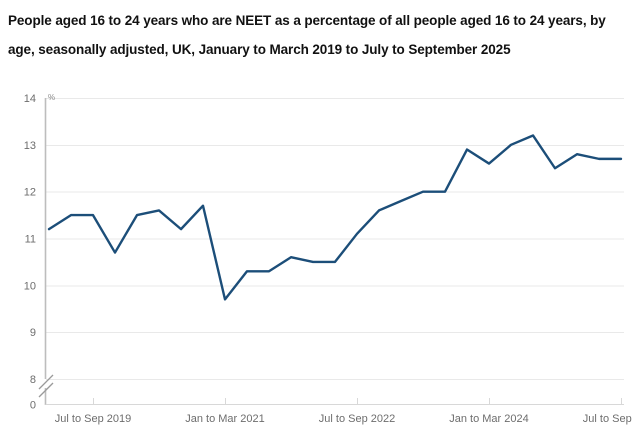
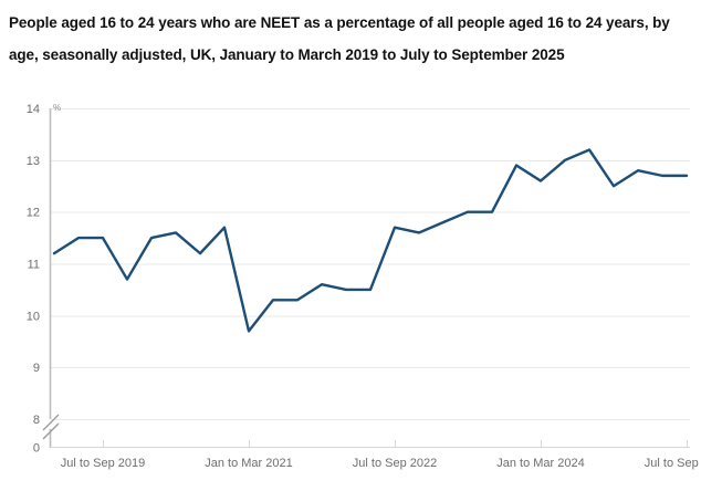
Jul to Sep 2022: 11.1 -> 11.7
